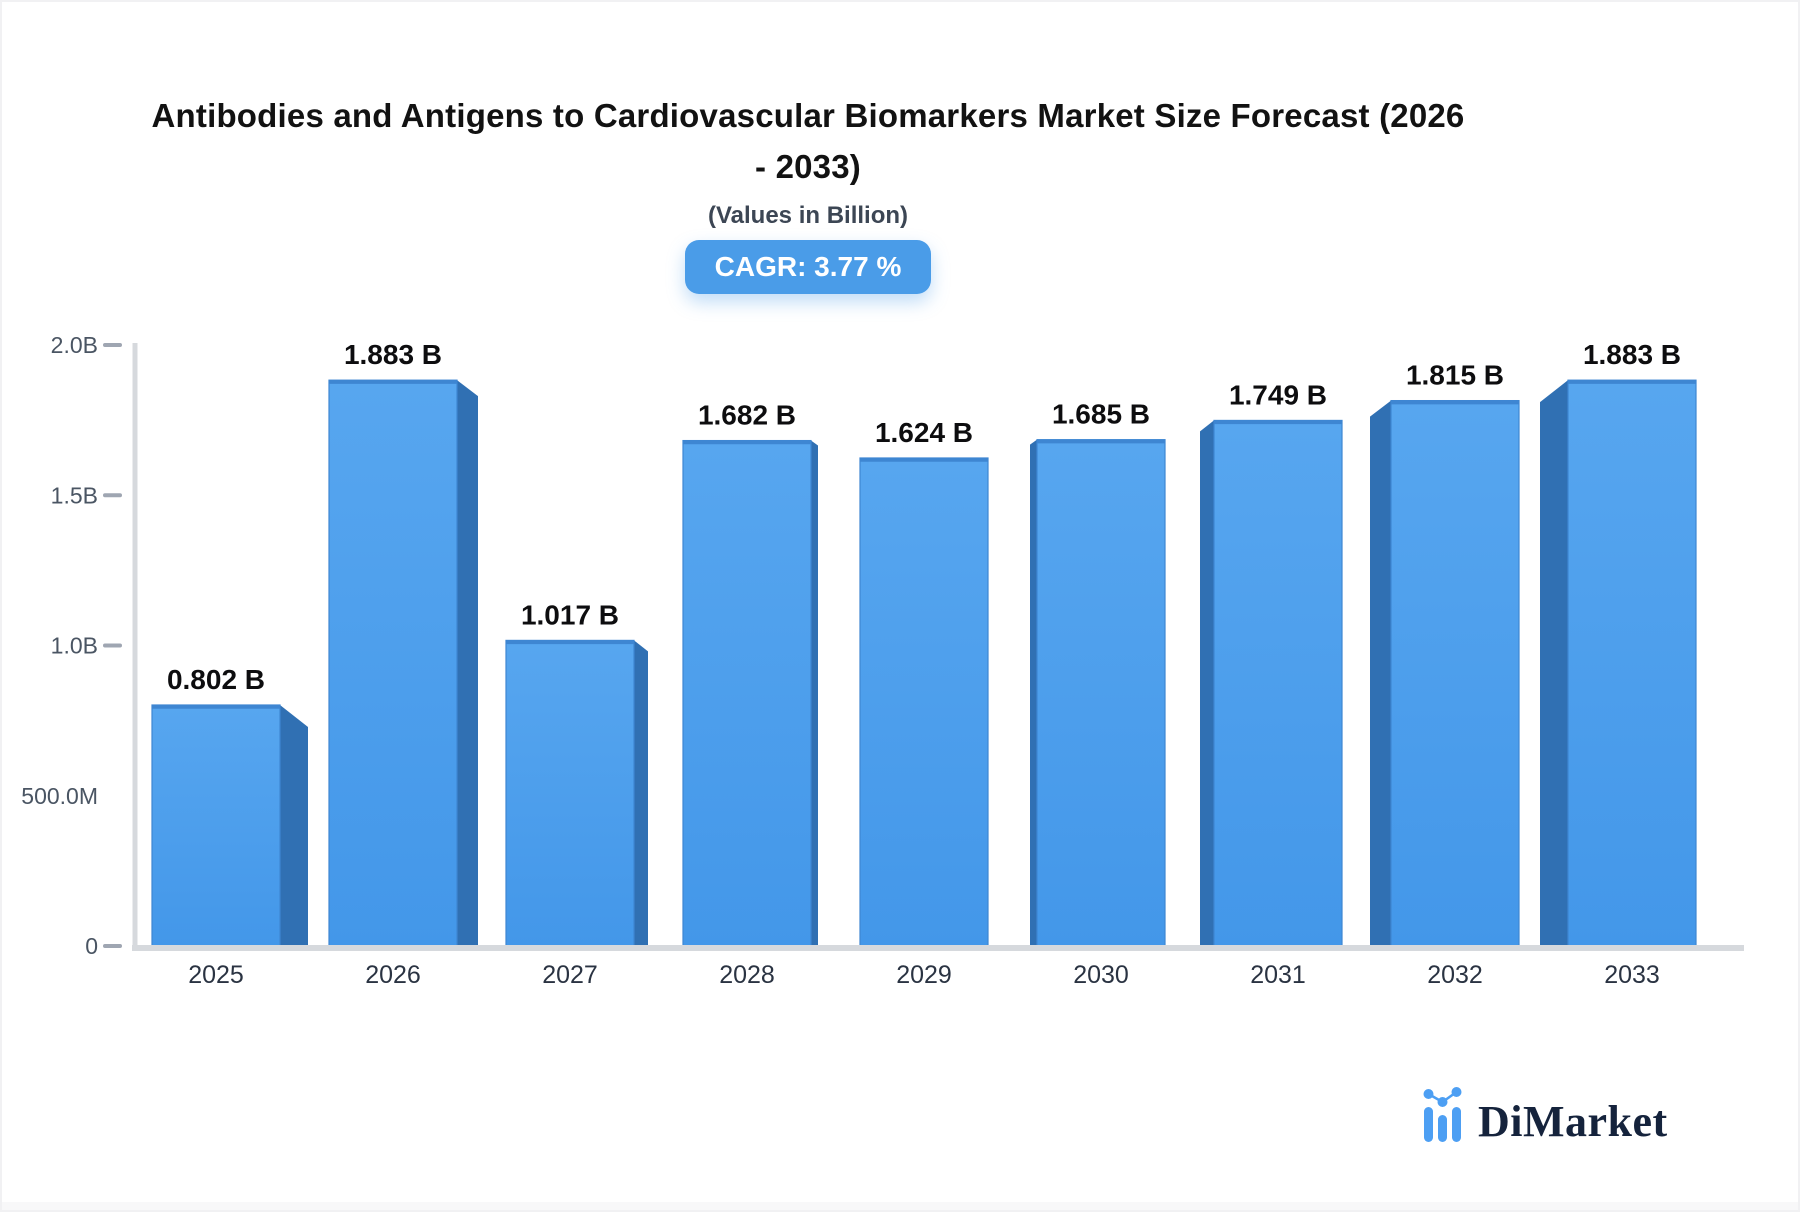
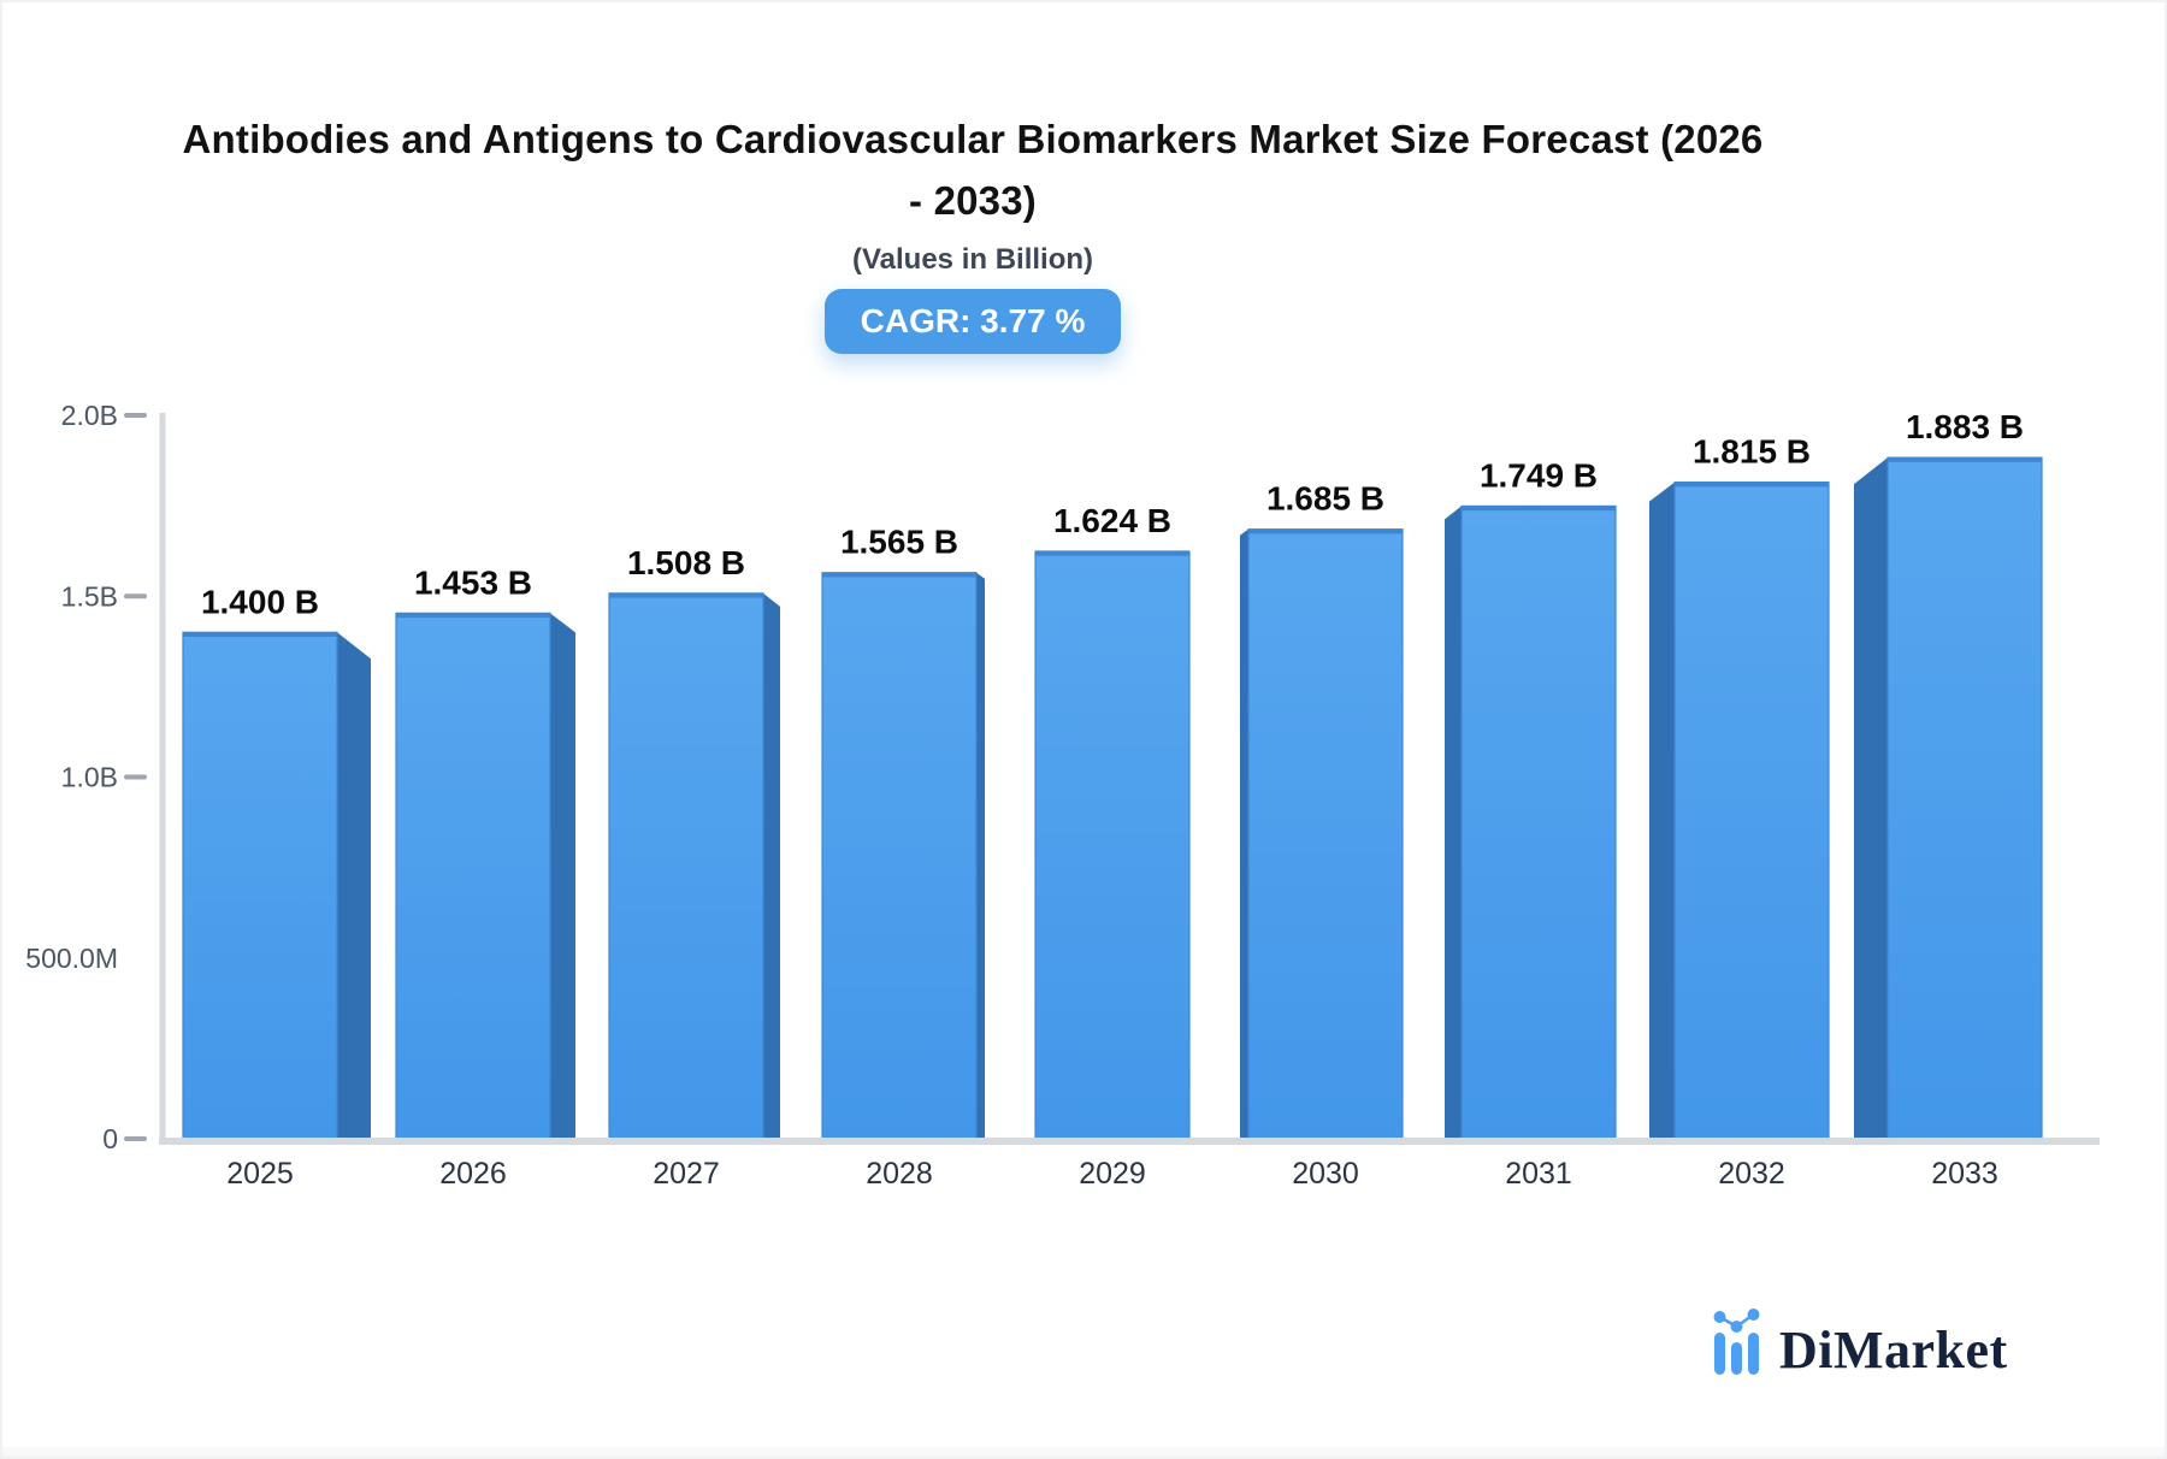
2025: 0.802 -> 1.400
2026: 1.883 -> 1.453
2027: 1.017 -> 1.508
2028: 1.682 -> 1.565
